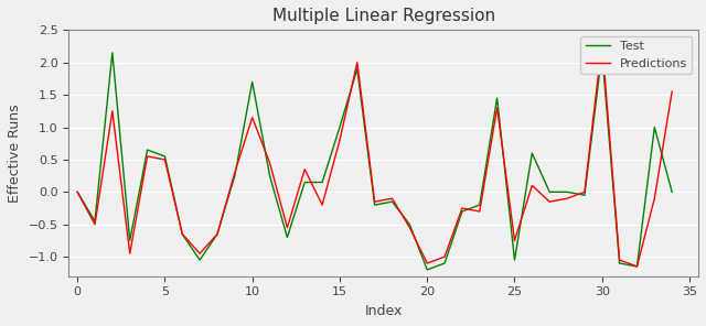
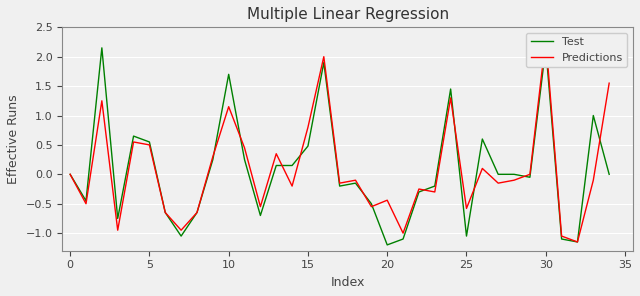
Test/15: 1.00 -> 0.48
Predictions/20: -1.10 -> -0.44
Predictions/25: -0.75 -> -0.58
